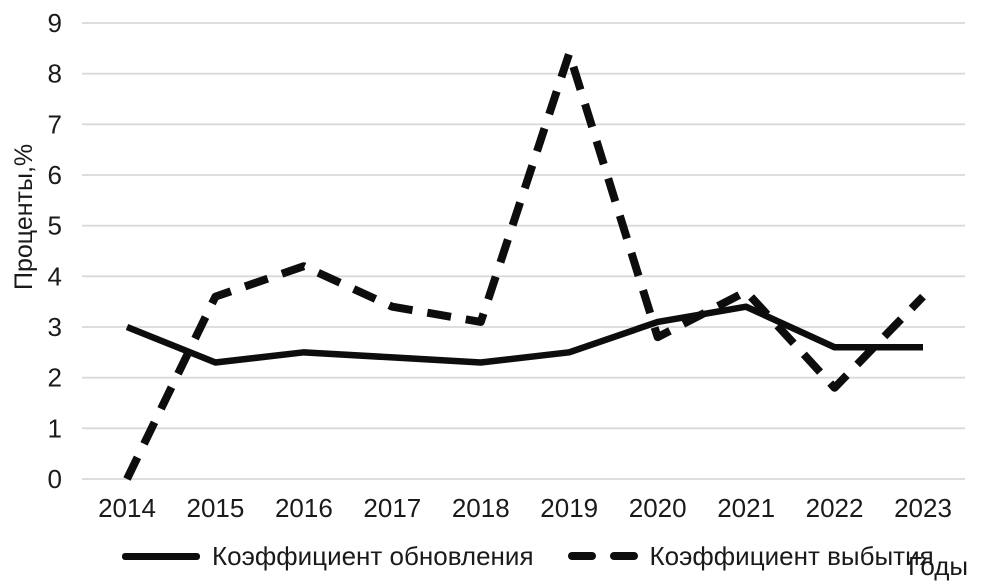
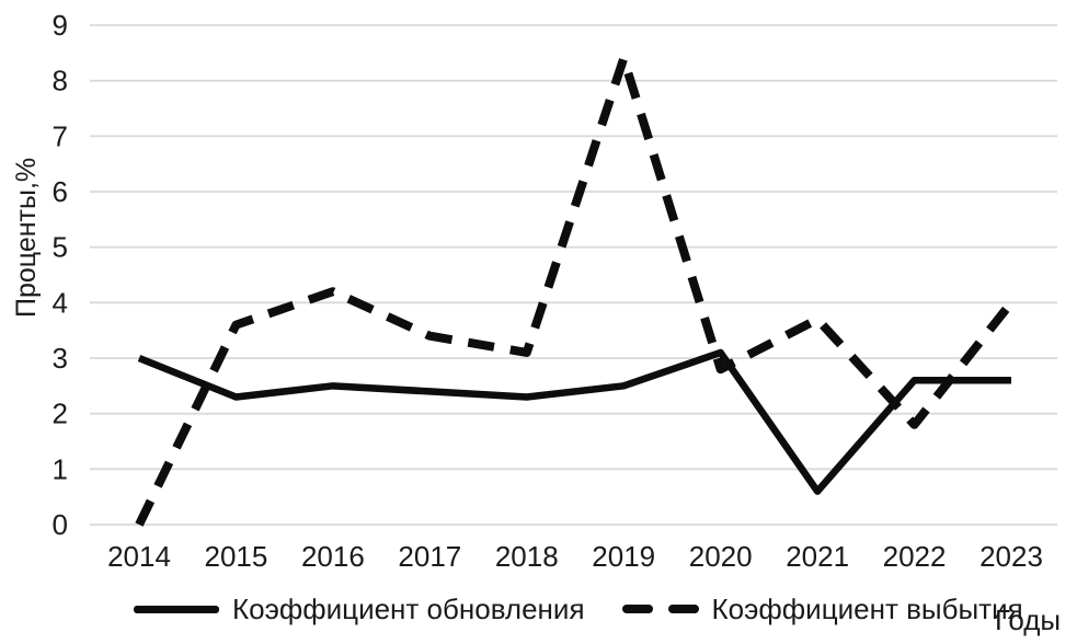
Коэффициент обновления/2021: 3.4 -> 0.6
Коэффициент выбытия/2023: 3.6 -> 4.0
